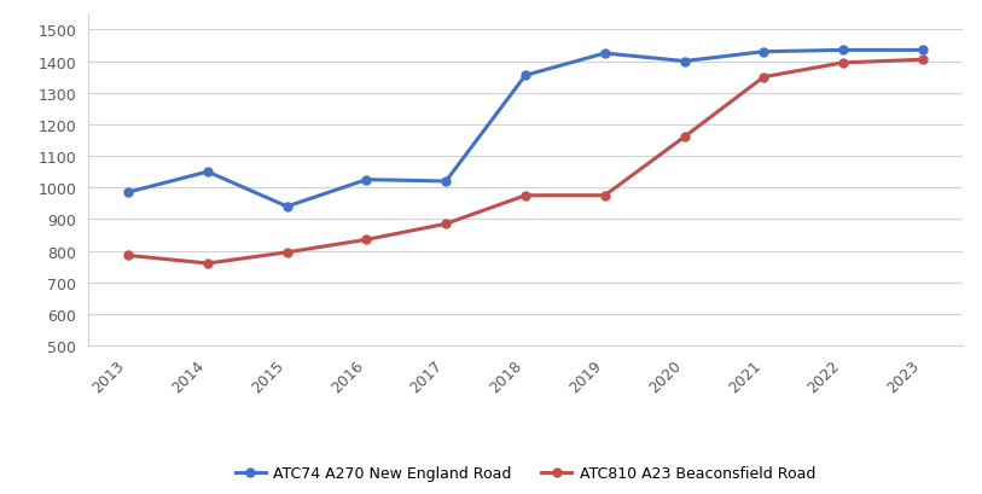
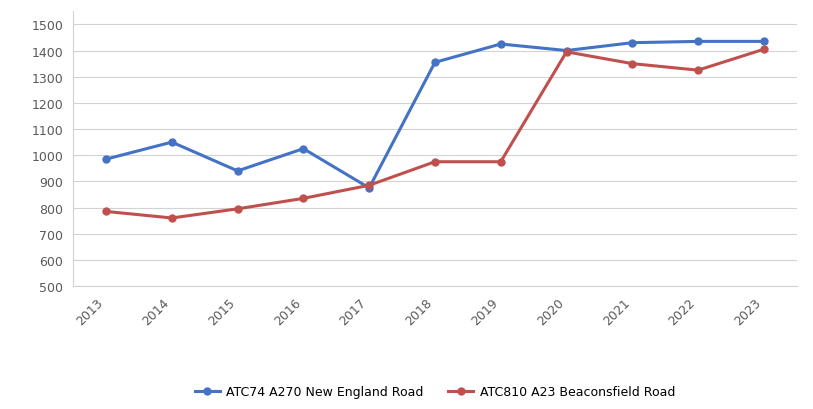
ATC74 A270 New England Road/2017: 1020 -> 875
ATC810 A23 Beaconsfield Road/2020: 1160 -> 1395
ATC810 A23 Beaconsfield Road/2022: 1395 -> 1325
